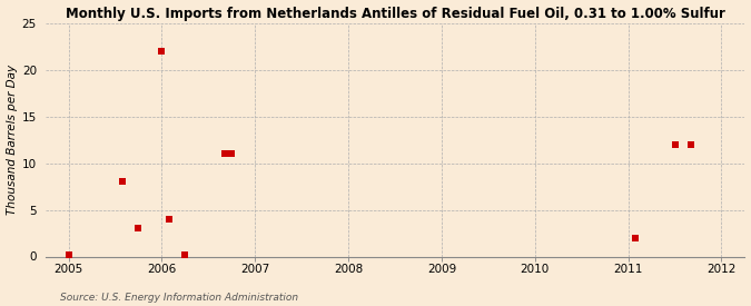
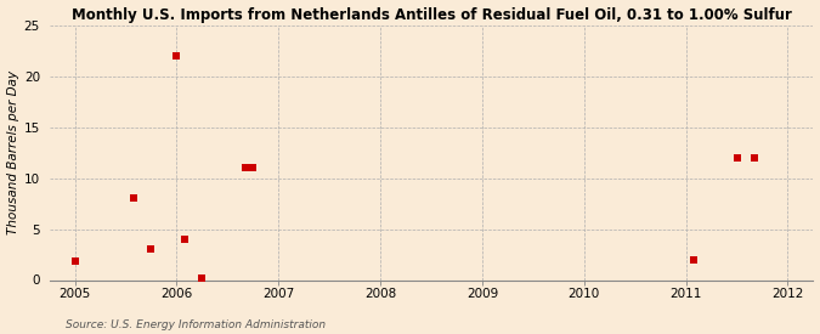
2005: 0.2 -> 1.8
